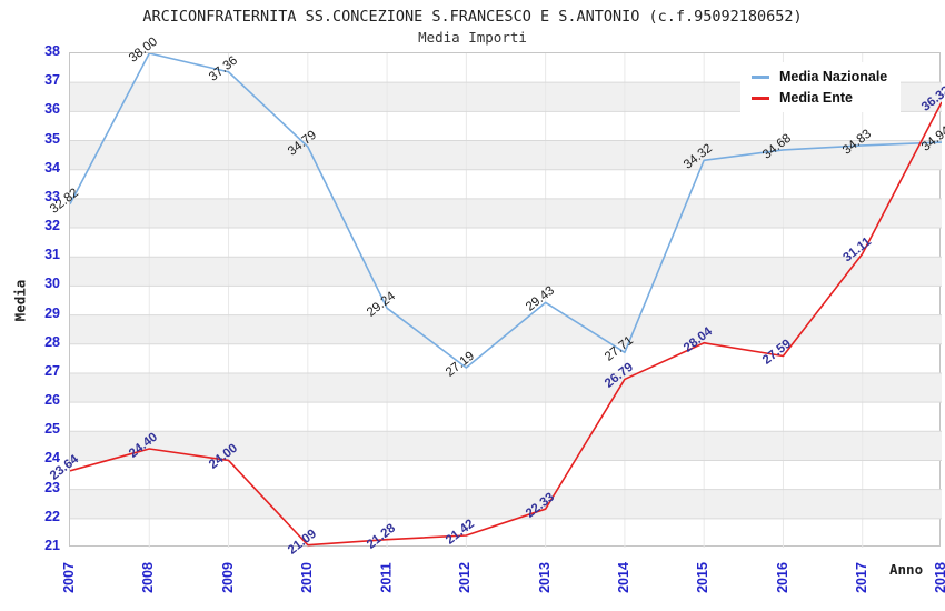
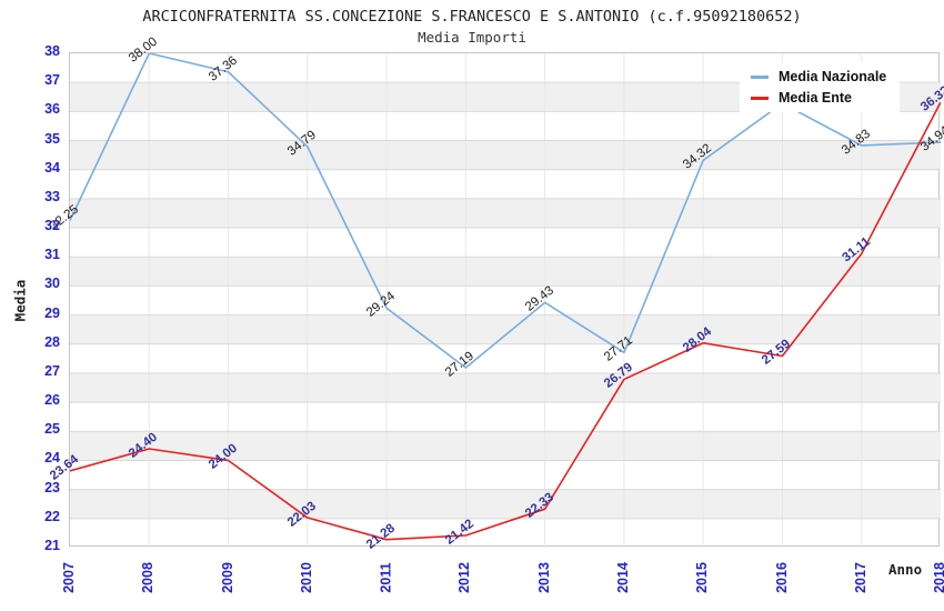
Media Nazionale/2007: 32.82 -> 32.25
Media Ente/2010: 21.09 -> 22.03
Media Nazionale/2016: 34.68 -> 36.28
